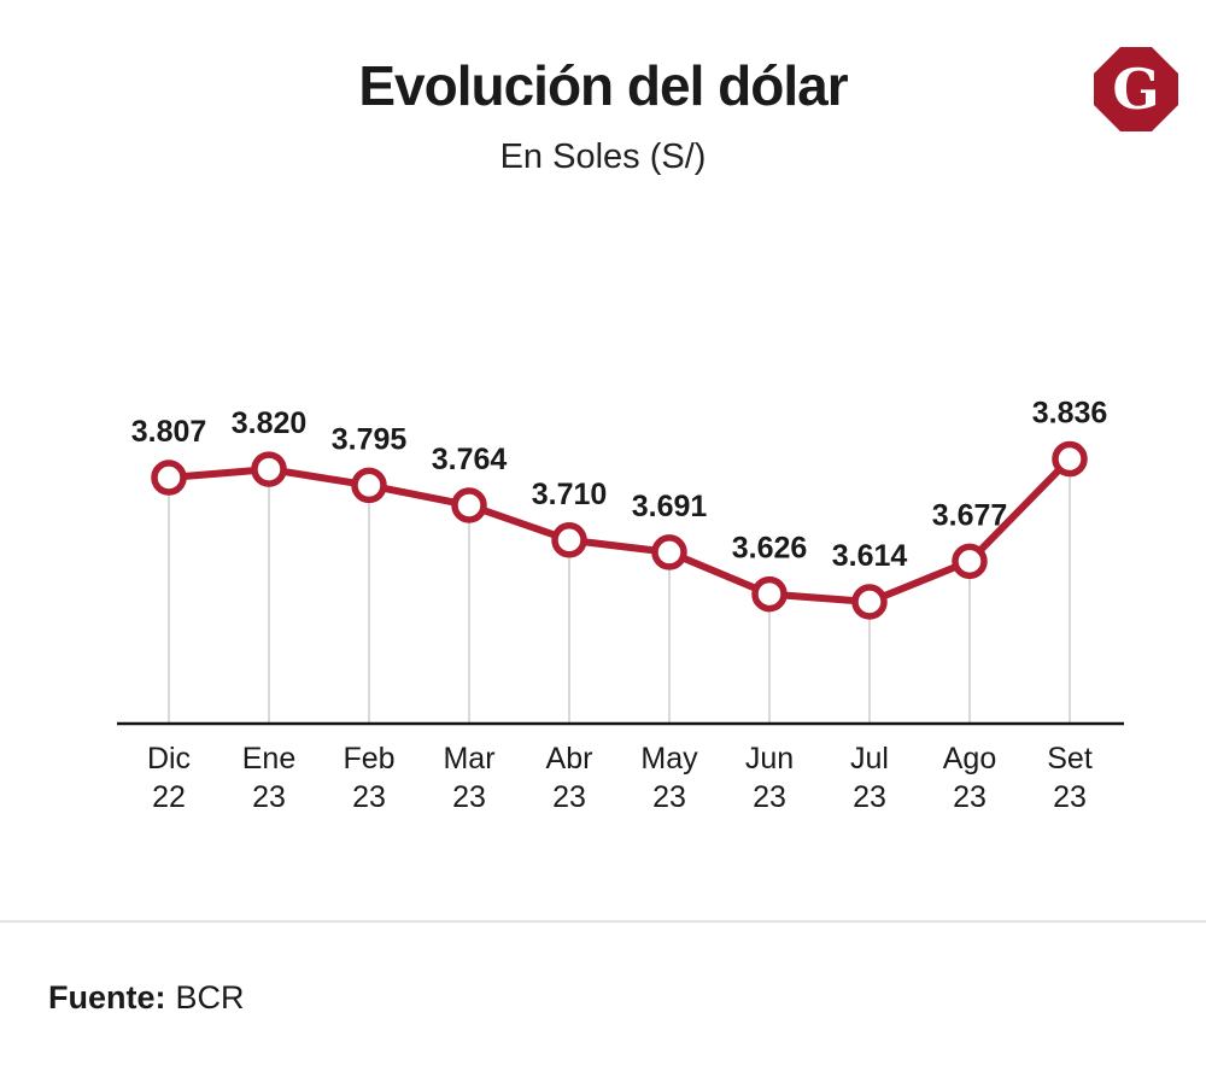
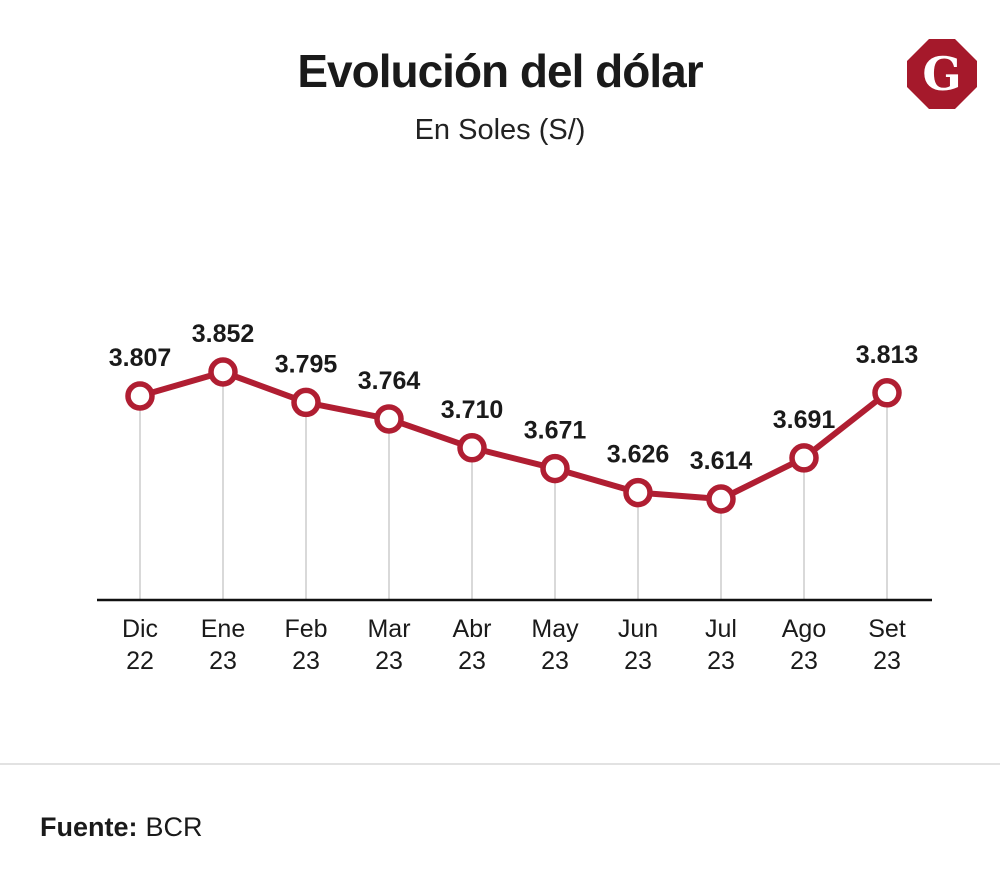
Ene 23: 3.820 -> 3.852
May 23: 3.691 -> 3.671
Ago 23: 3.677 -> 3.691
Set 23: 3.836 -> 3.813
